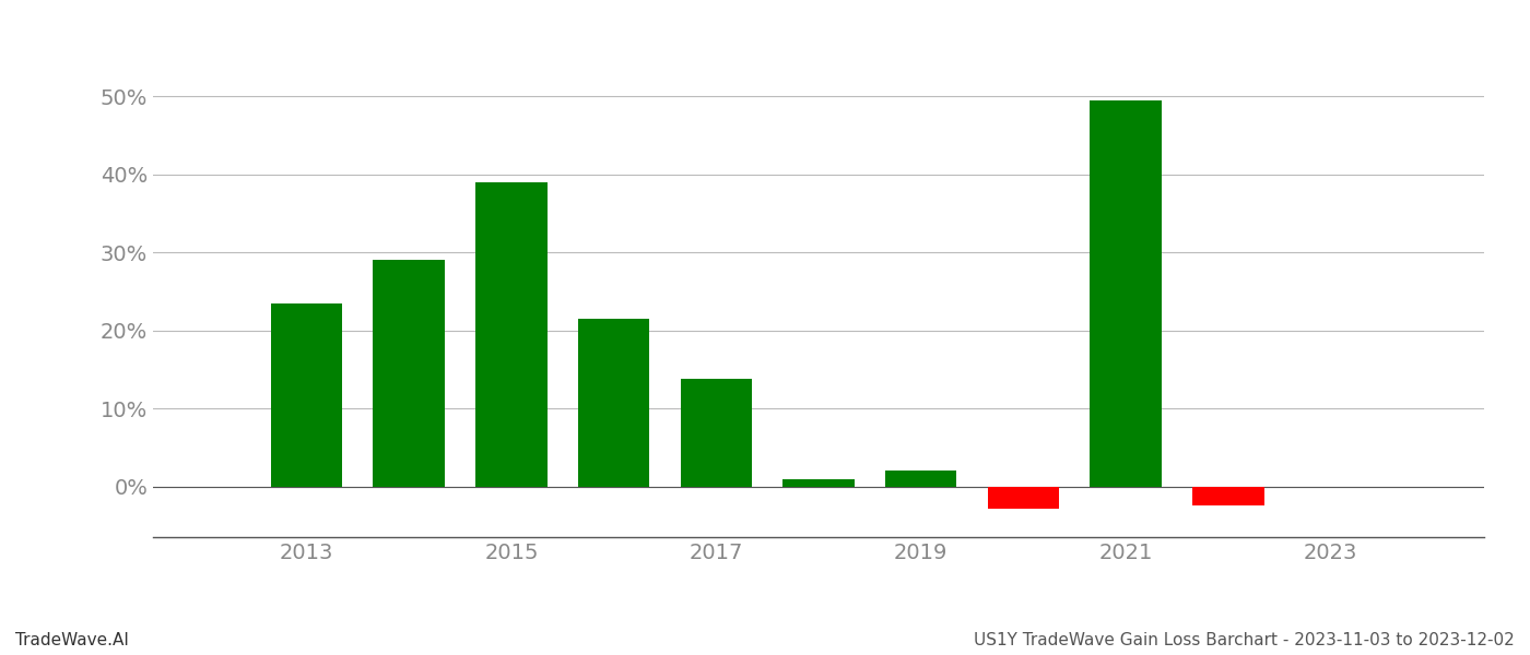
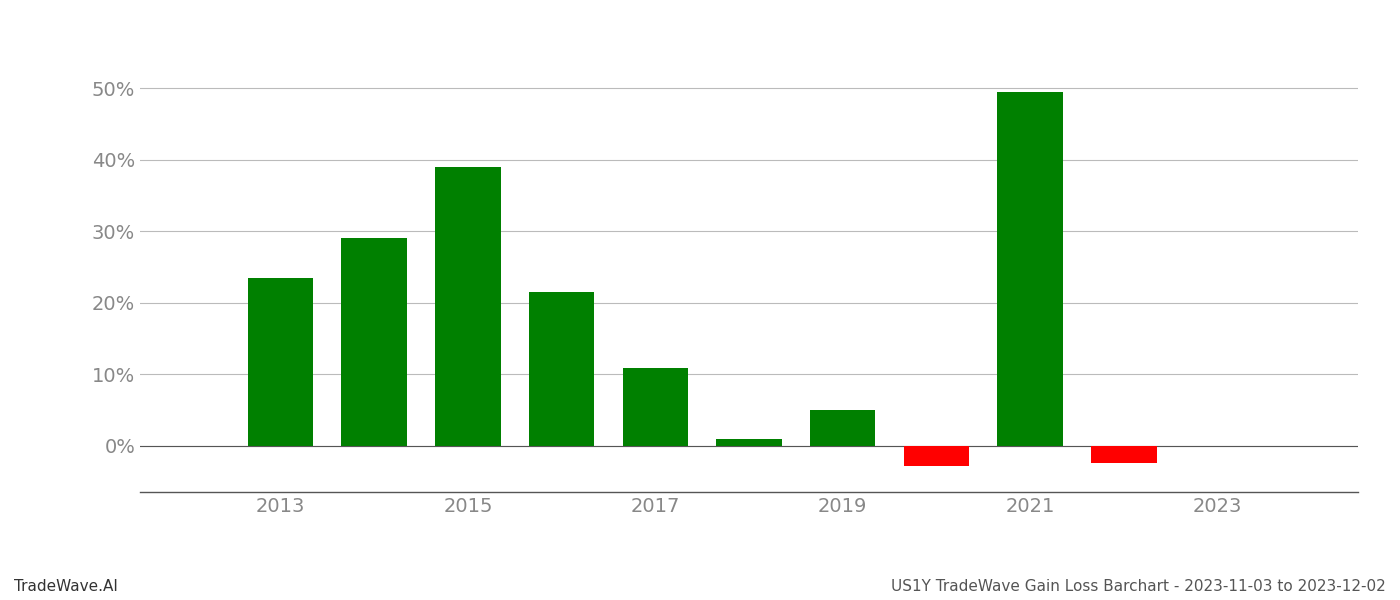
2017: 13.8% -> 10.8%
2019: 2.0% -> 5.0%
